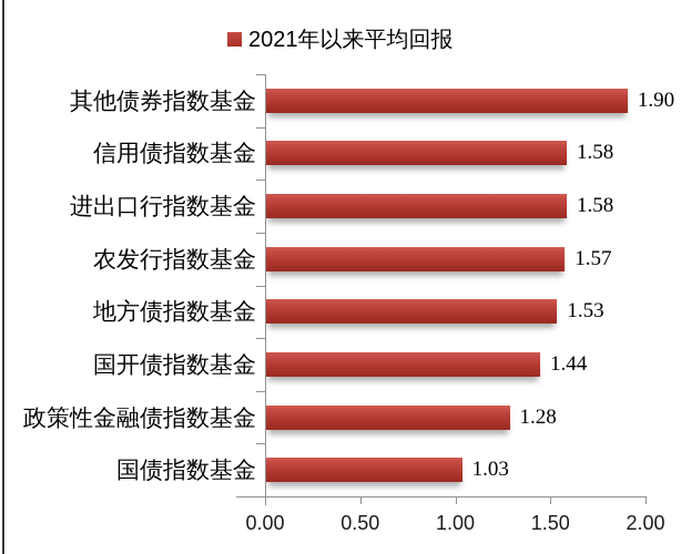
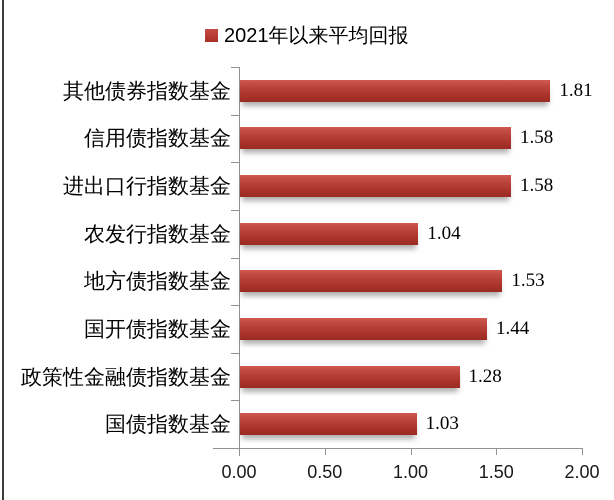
其他债券指数基金: 1.90 -> 1.81
农发行指数基金: 1.57 -> 1.04
